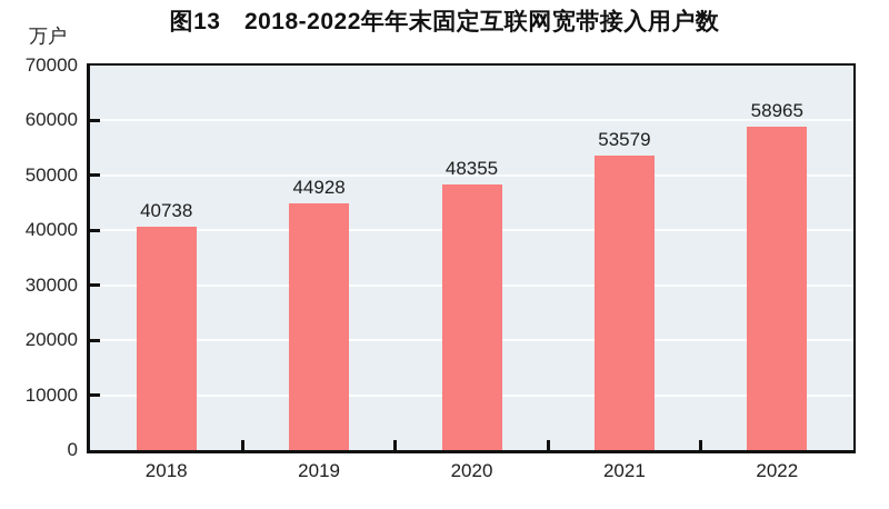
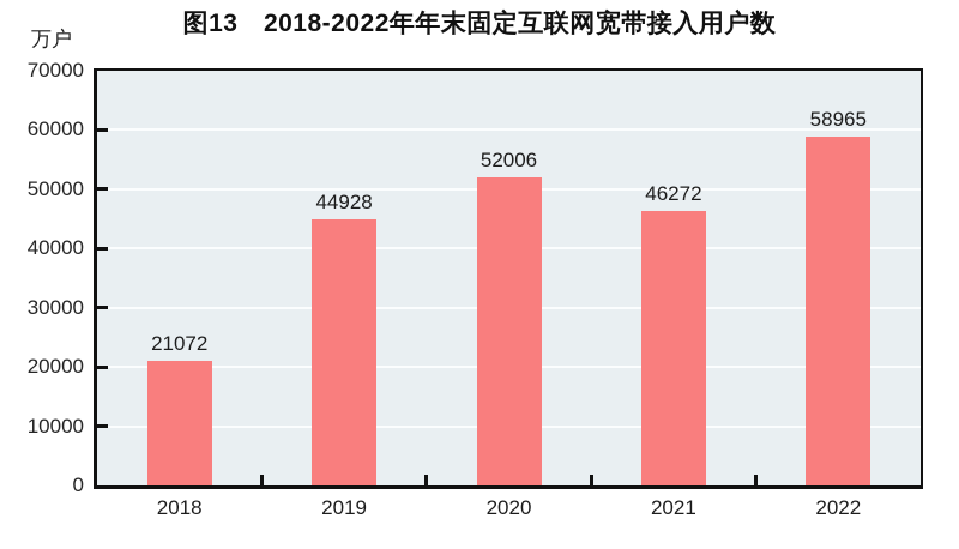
2018: 40738 -> 21072
2020: 48355 -> 52006
2021: 53579 -> 46272
